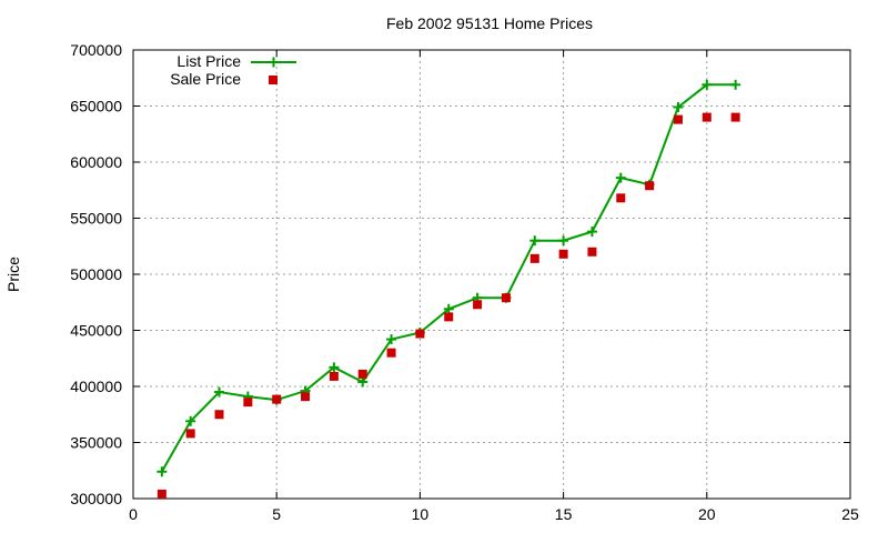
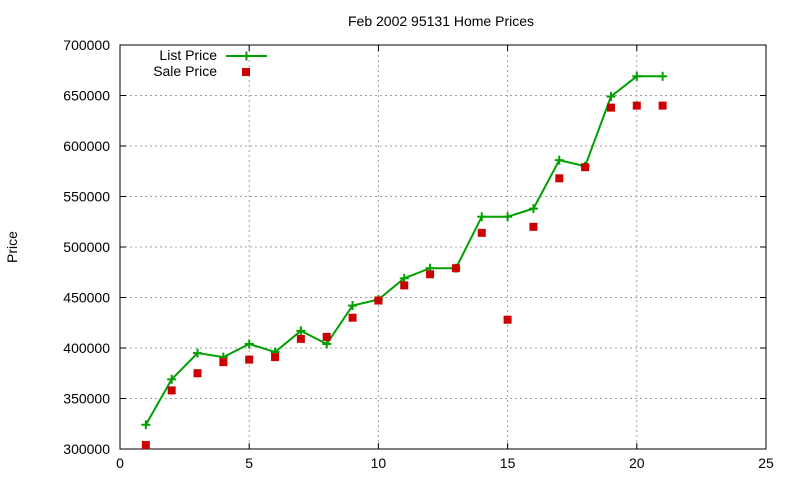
List Price/5: 388000 -> 404000
Sale Price/15: 518000 -> 428000
